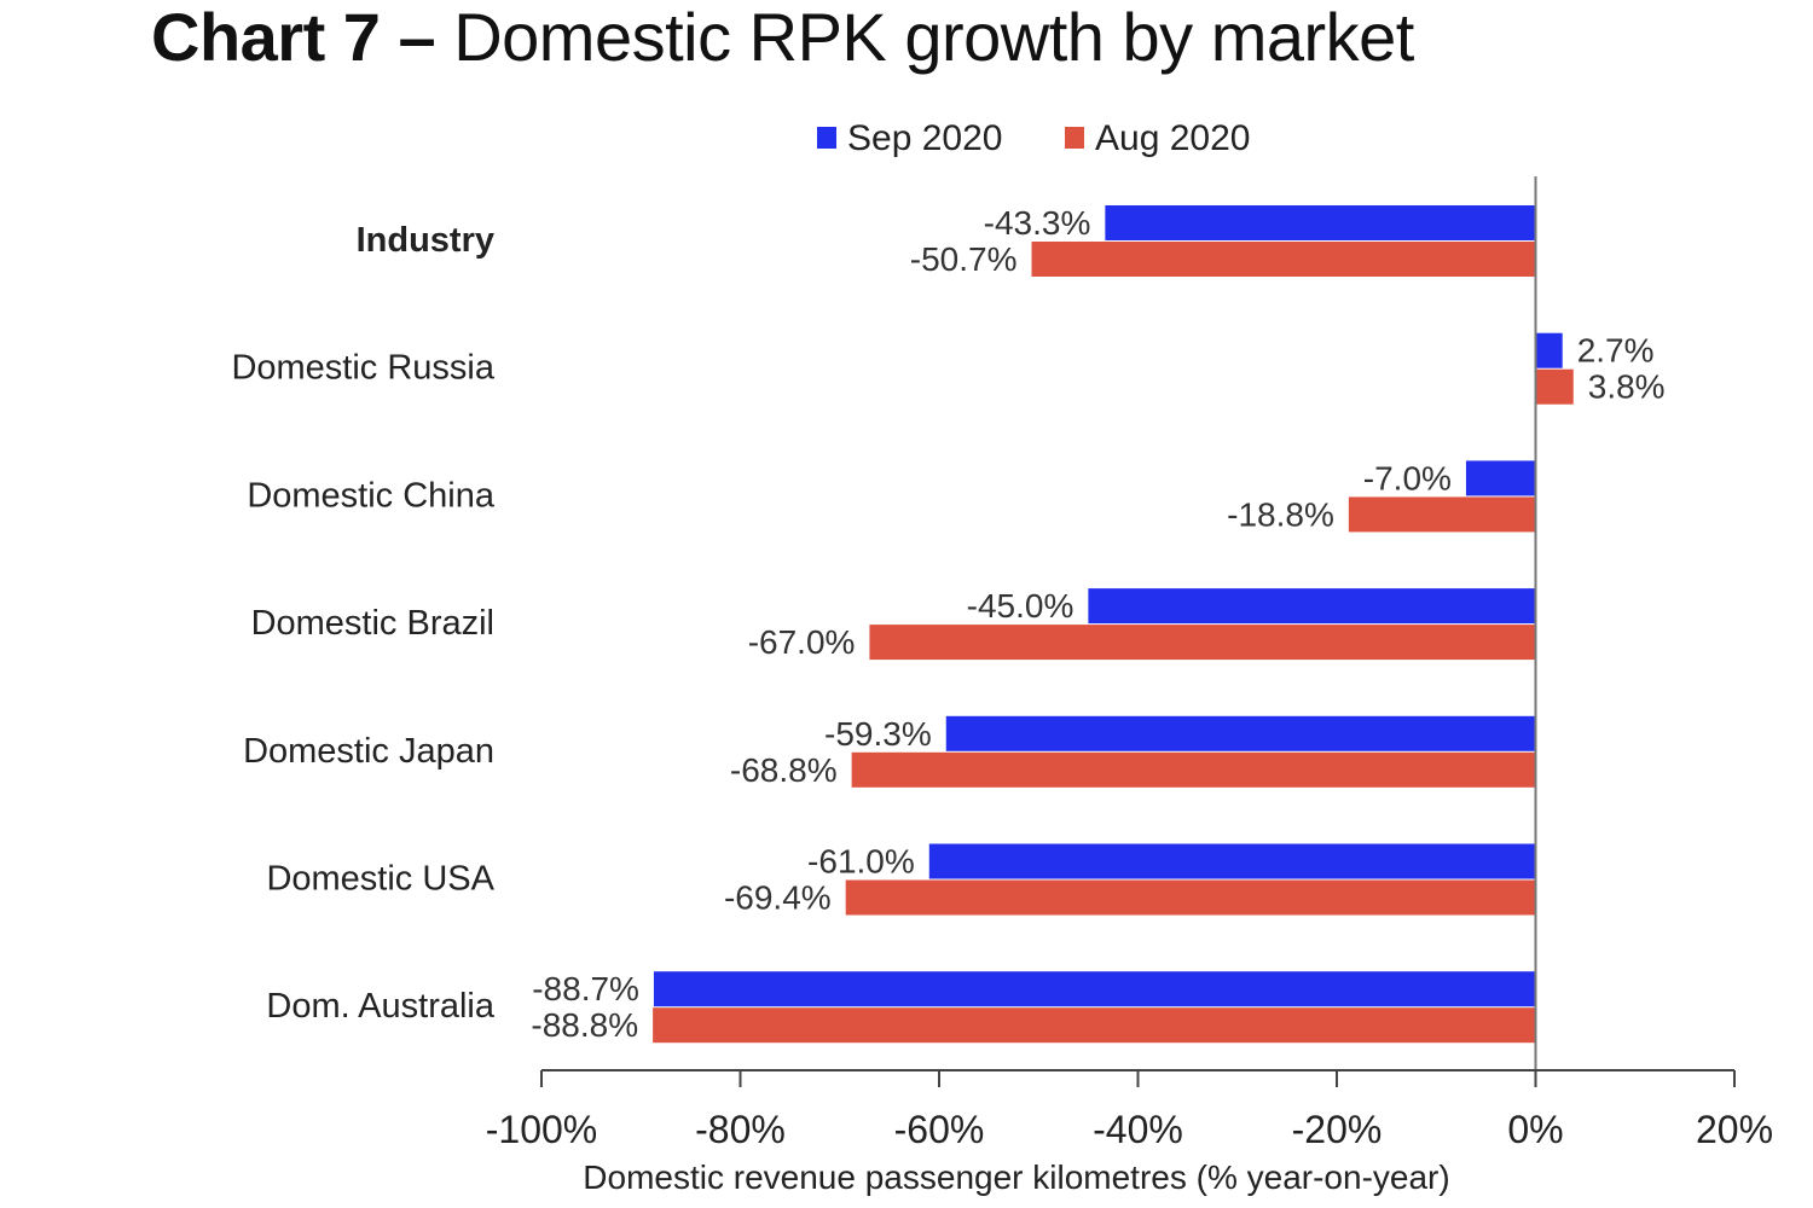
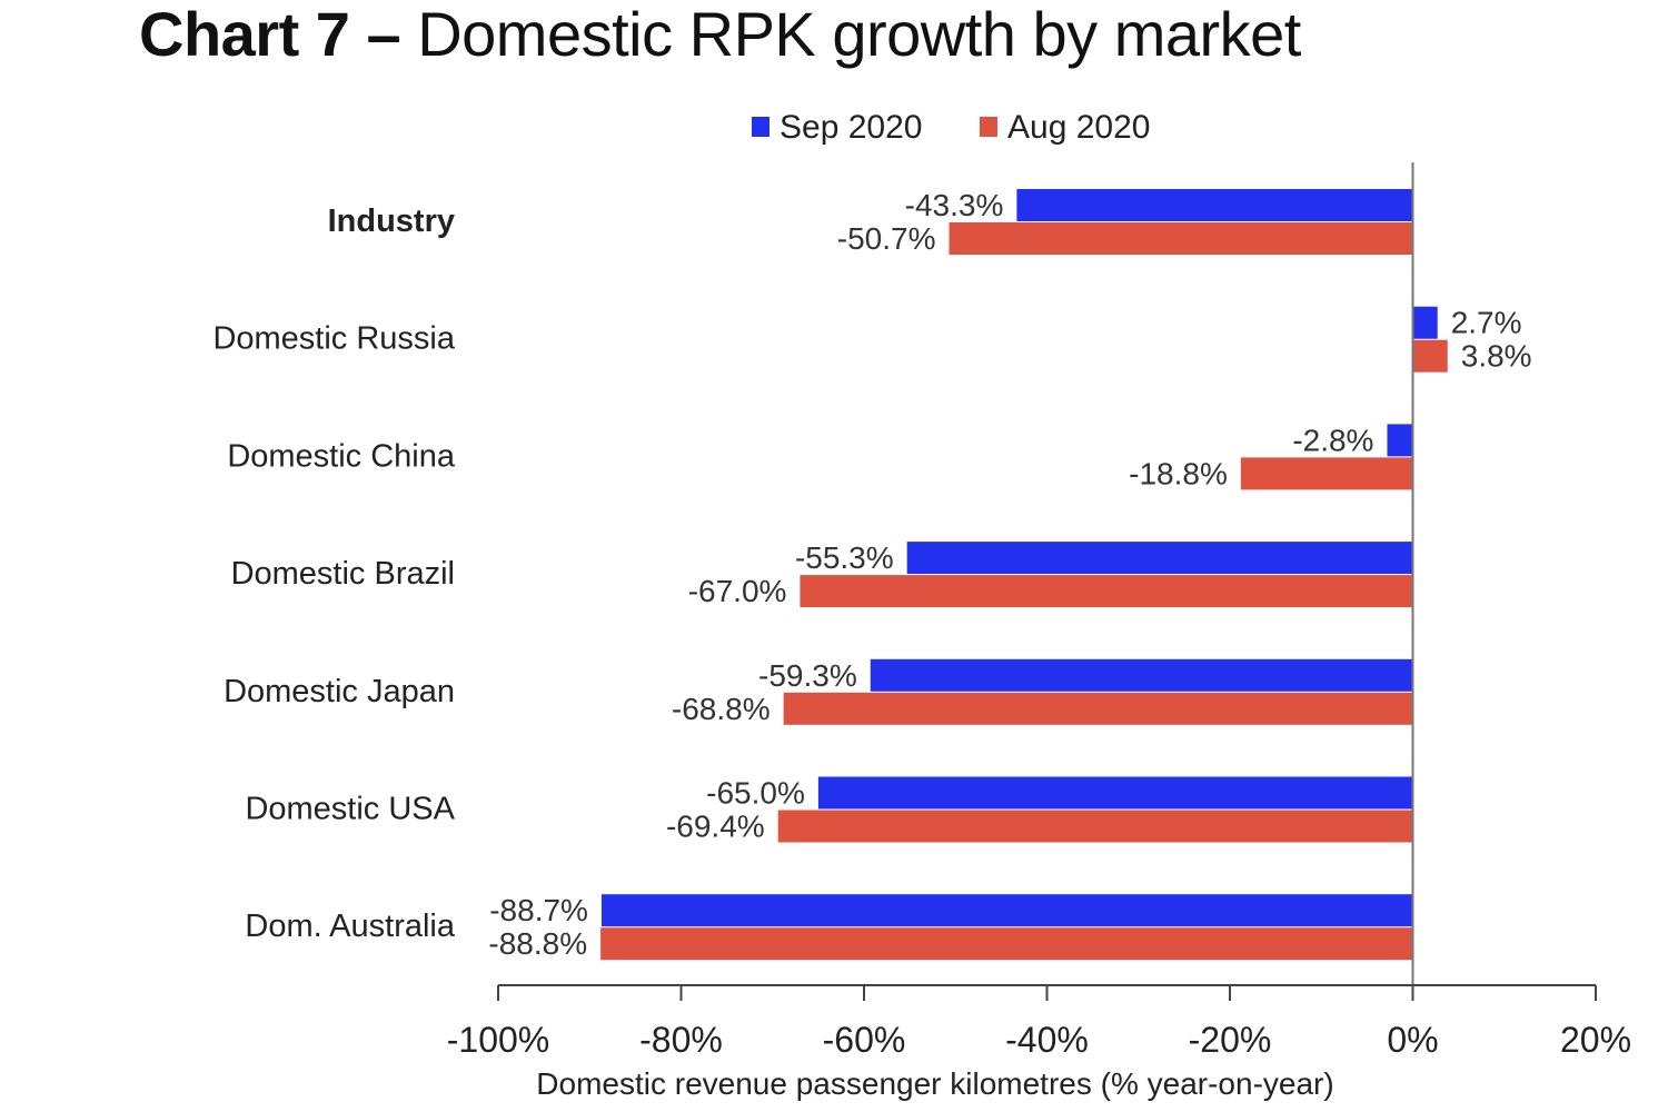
Sep 2020/Domestic China: -7.0% -> -2.8%
Sep 2020/Domestic Brazil: -45.0% -> -55.3%
Sep 2020/Domestic USA: -61.0% -> -65.0%
